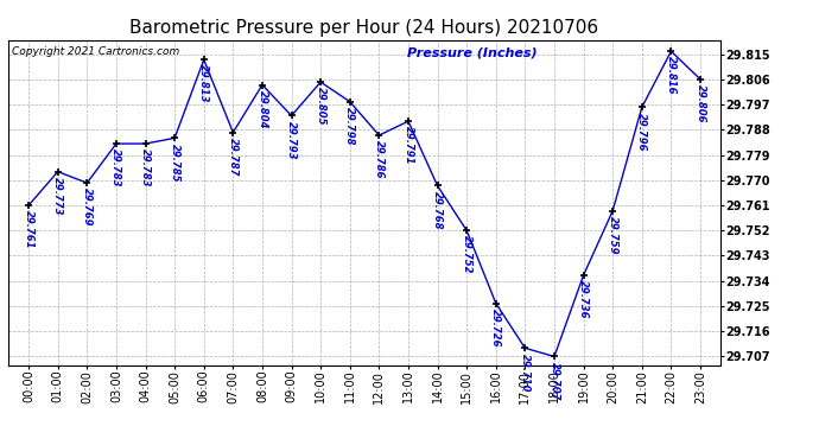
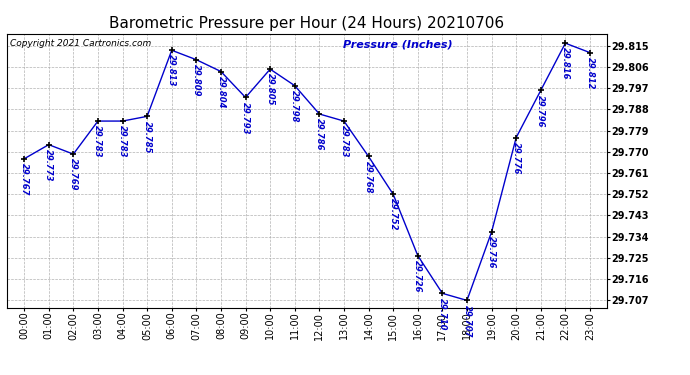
00:00: 29.761 -> 29.767
07:00: 29.787 -> 29.809
13:00: 29.791 -> 29.783
20:00: 29.759 -> 29.776
23:00: 29.806 -> 29.812
